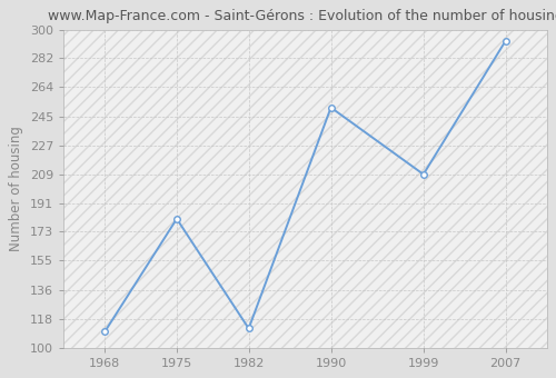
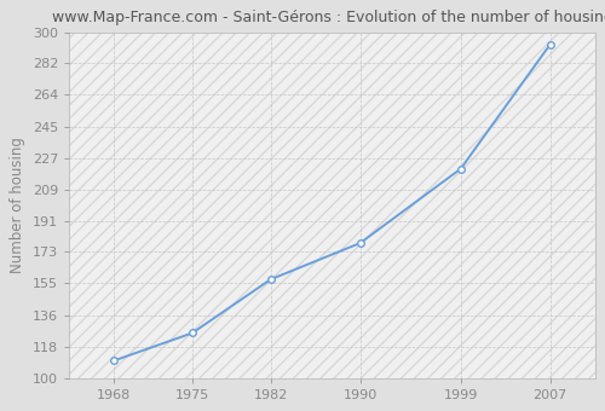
1975: 181 -> 126
1982: 112 -> 157
1990: 251 -> 178
1999: 209 -> 221
